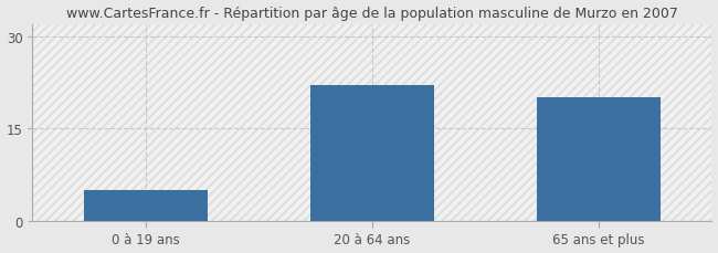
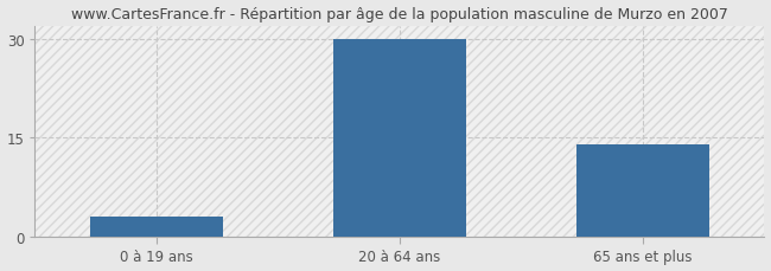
0 à 19 ans: 5 -> 3
20 à 64 ans: 22 -> 30
65 ans et plus: 20 -> 14
